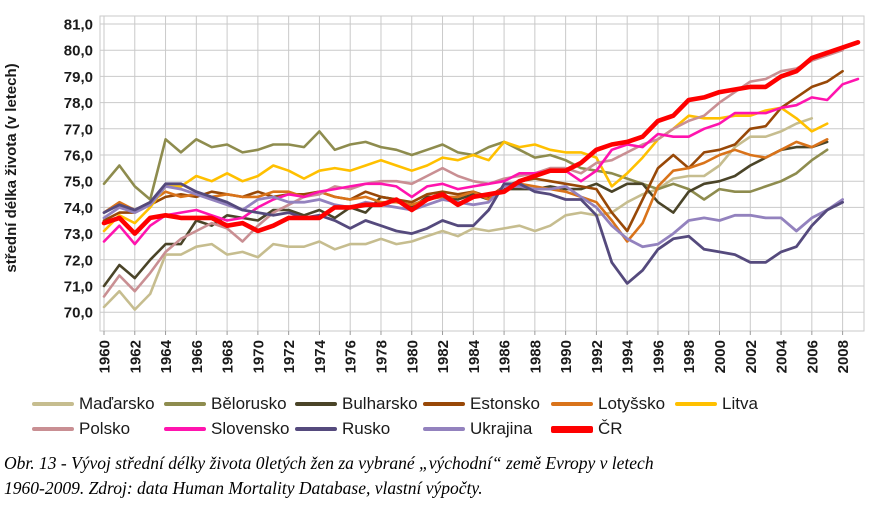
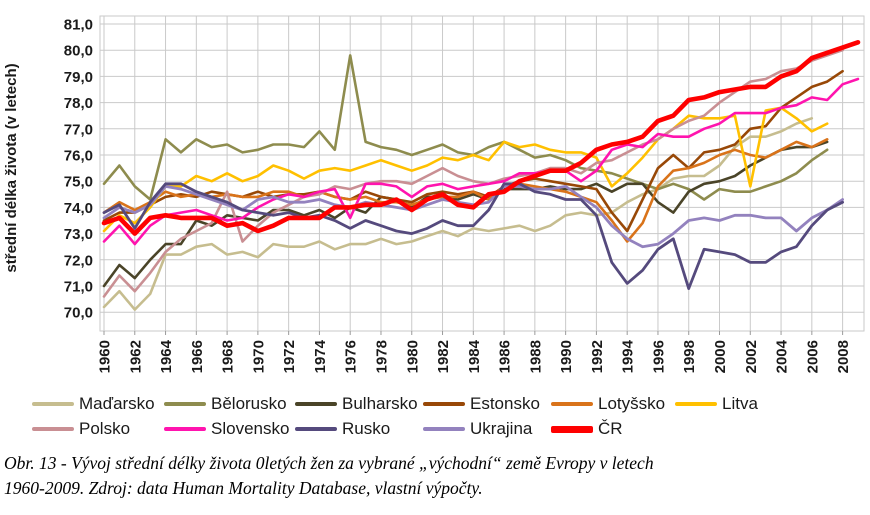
Rusko/1962: 73,9 -> 73,2
Polsko/1968: 73,2 -> 74,6
Bělorusko/1976: 76,4 -> 79,8
Slovensko/1976: 74,8 -> 73,6
ČR/1984: 74,4 -> 74,0
Rusko/1998: 72,9 -> 70,9
Litva/2002: 77,5 -> 74,8
